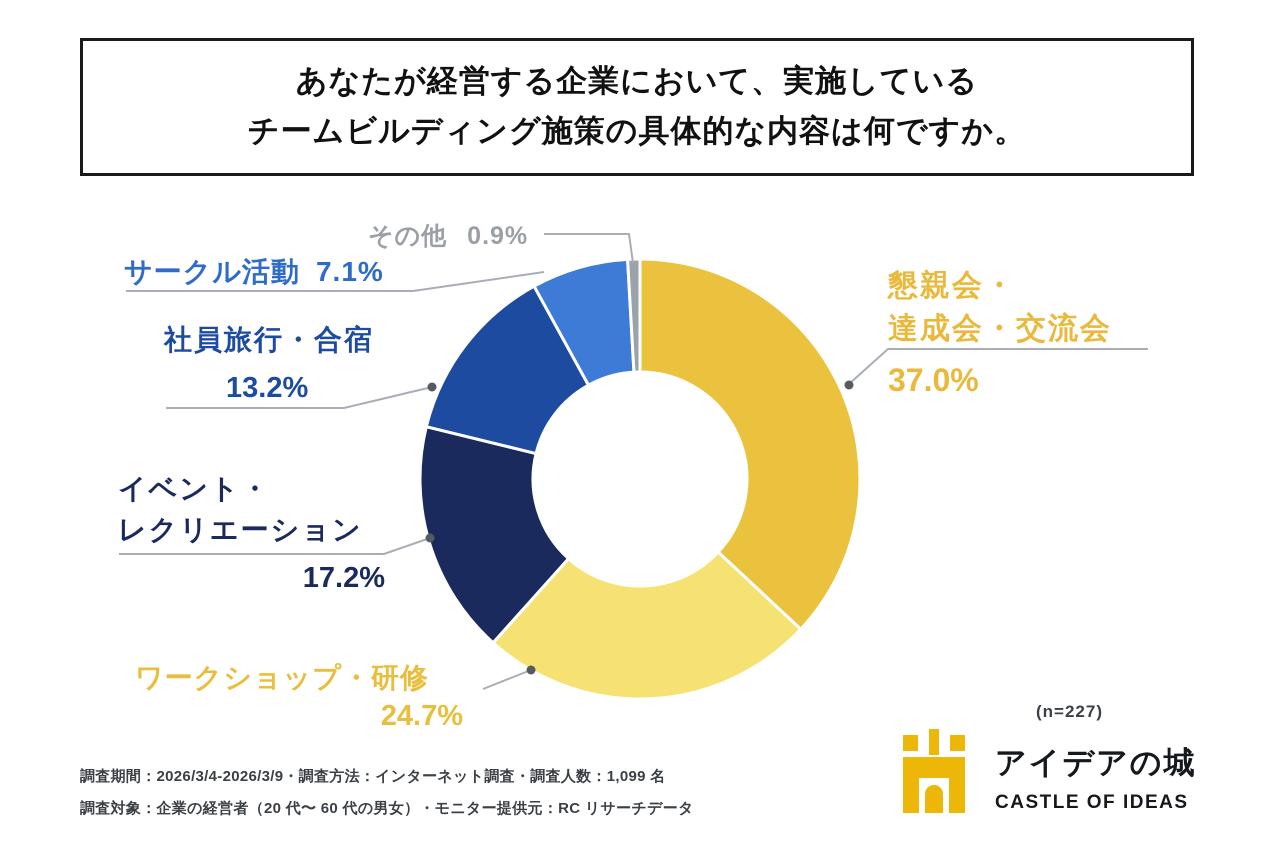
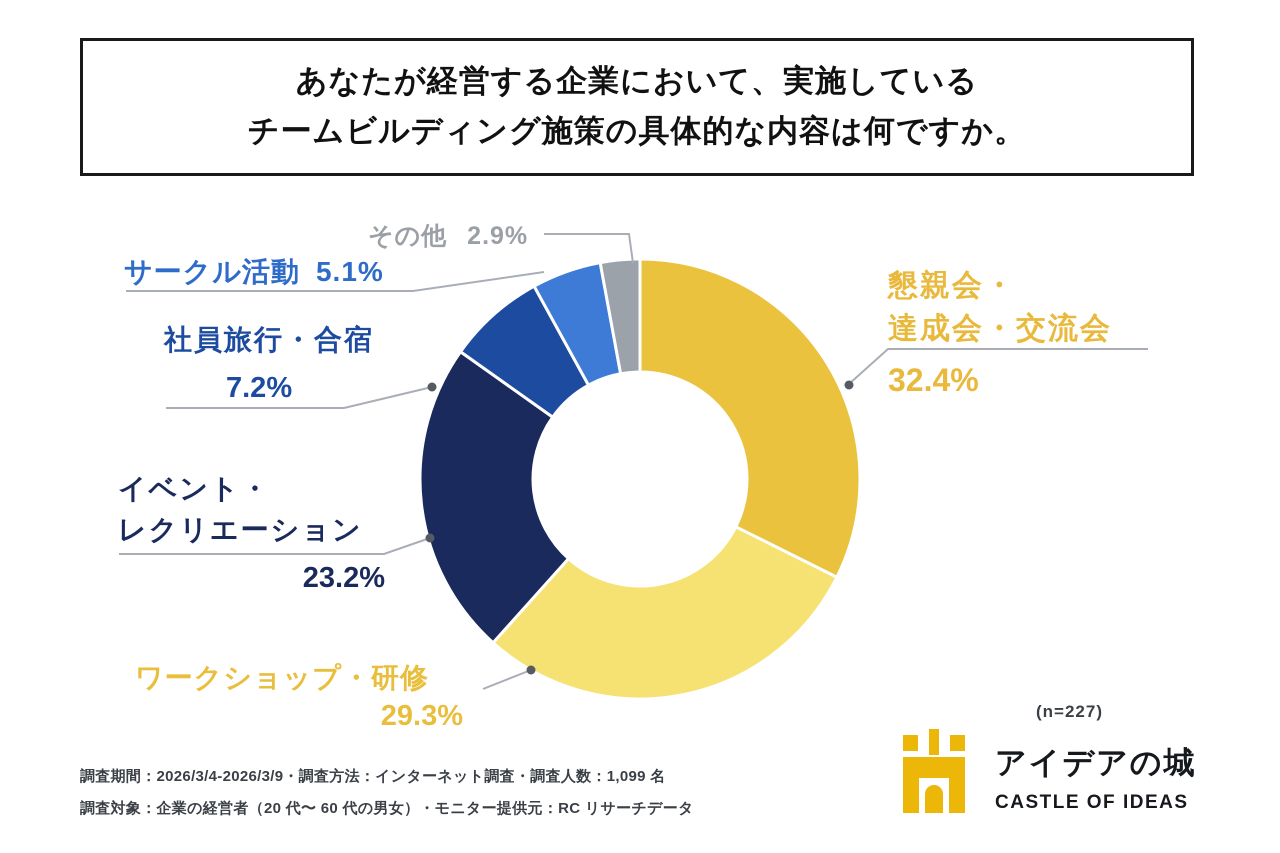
懇親会・達成会・交流会: 37.0% -> 32.4%
ワークショップ・研修: 24.7% -> 29.3%
イベント・レクリエーション: 17.2% -> 23.2%
社員旅行・合宿: 13.2% -> 7.2%
サークル活動: 7.1% -> 5.1%
その他: 0.9% -> 2.9%
